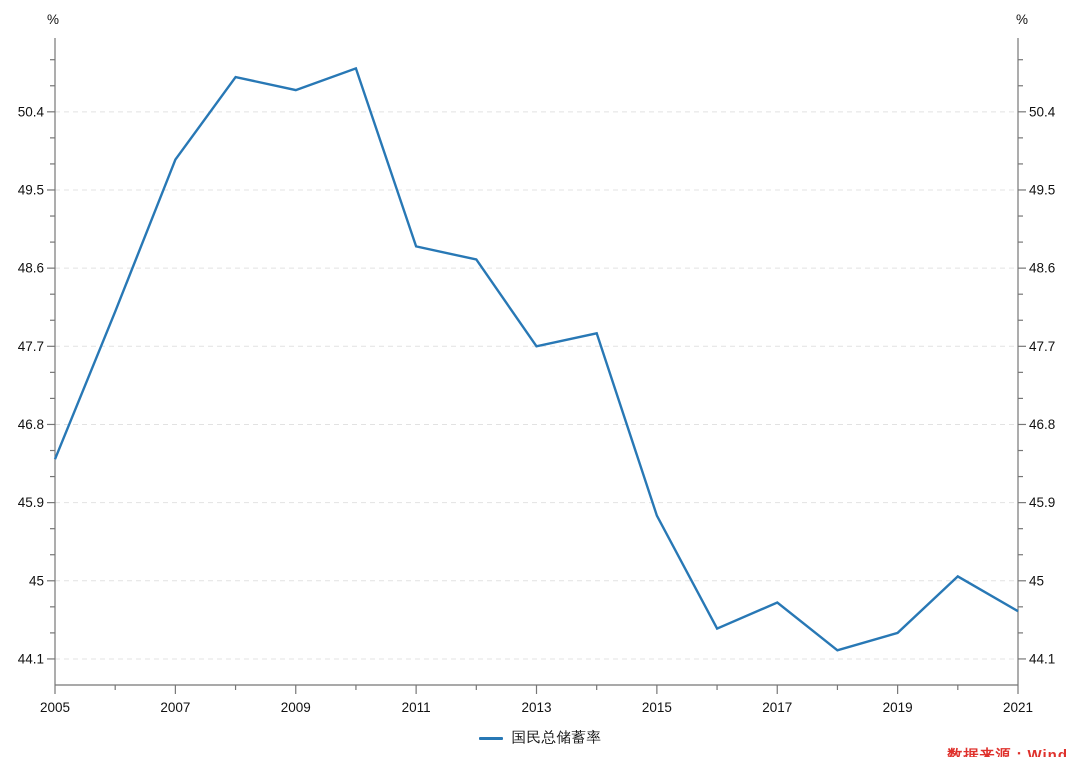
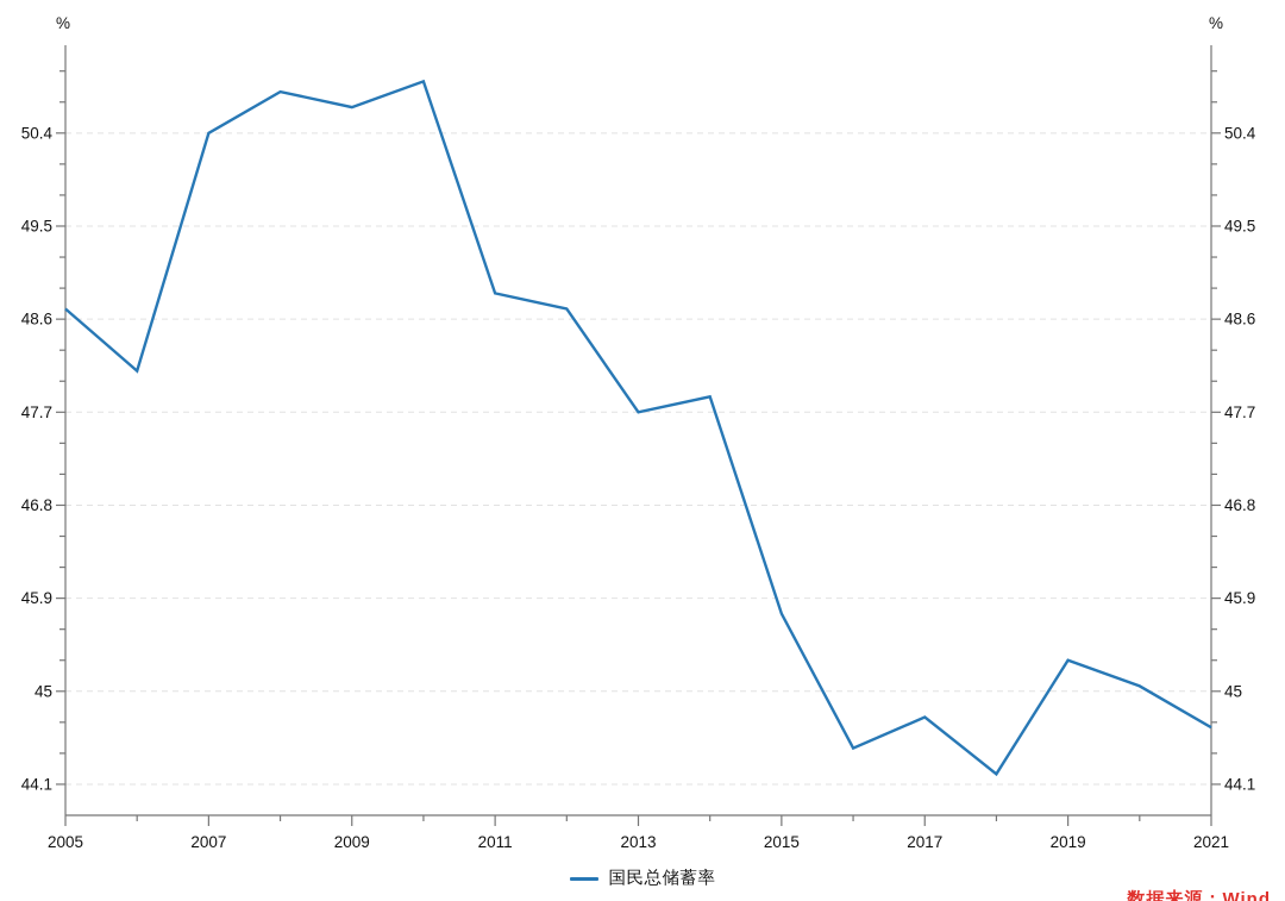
2005: 46.4 -> 48.7
2007: 49.9 -> 50.4
2019: 44.4 -> 45.3
